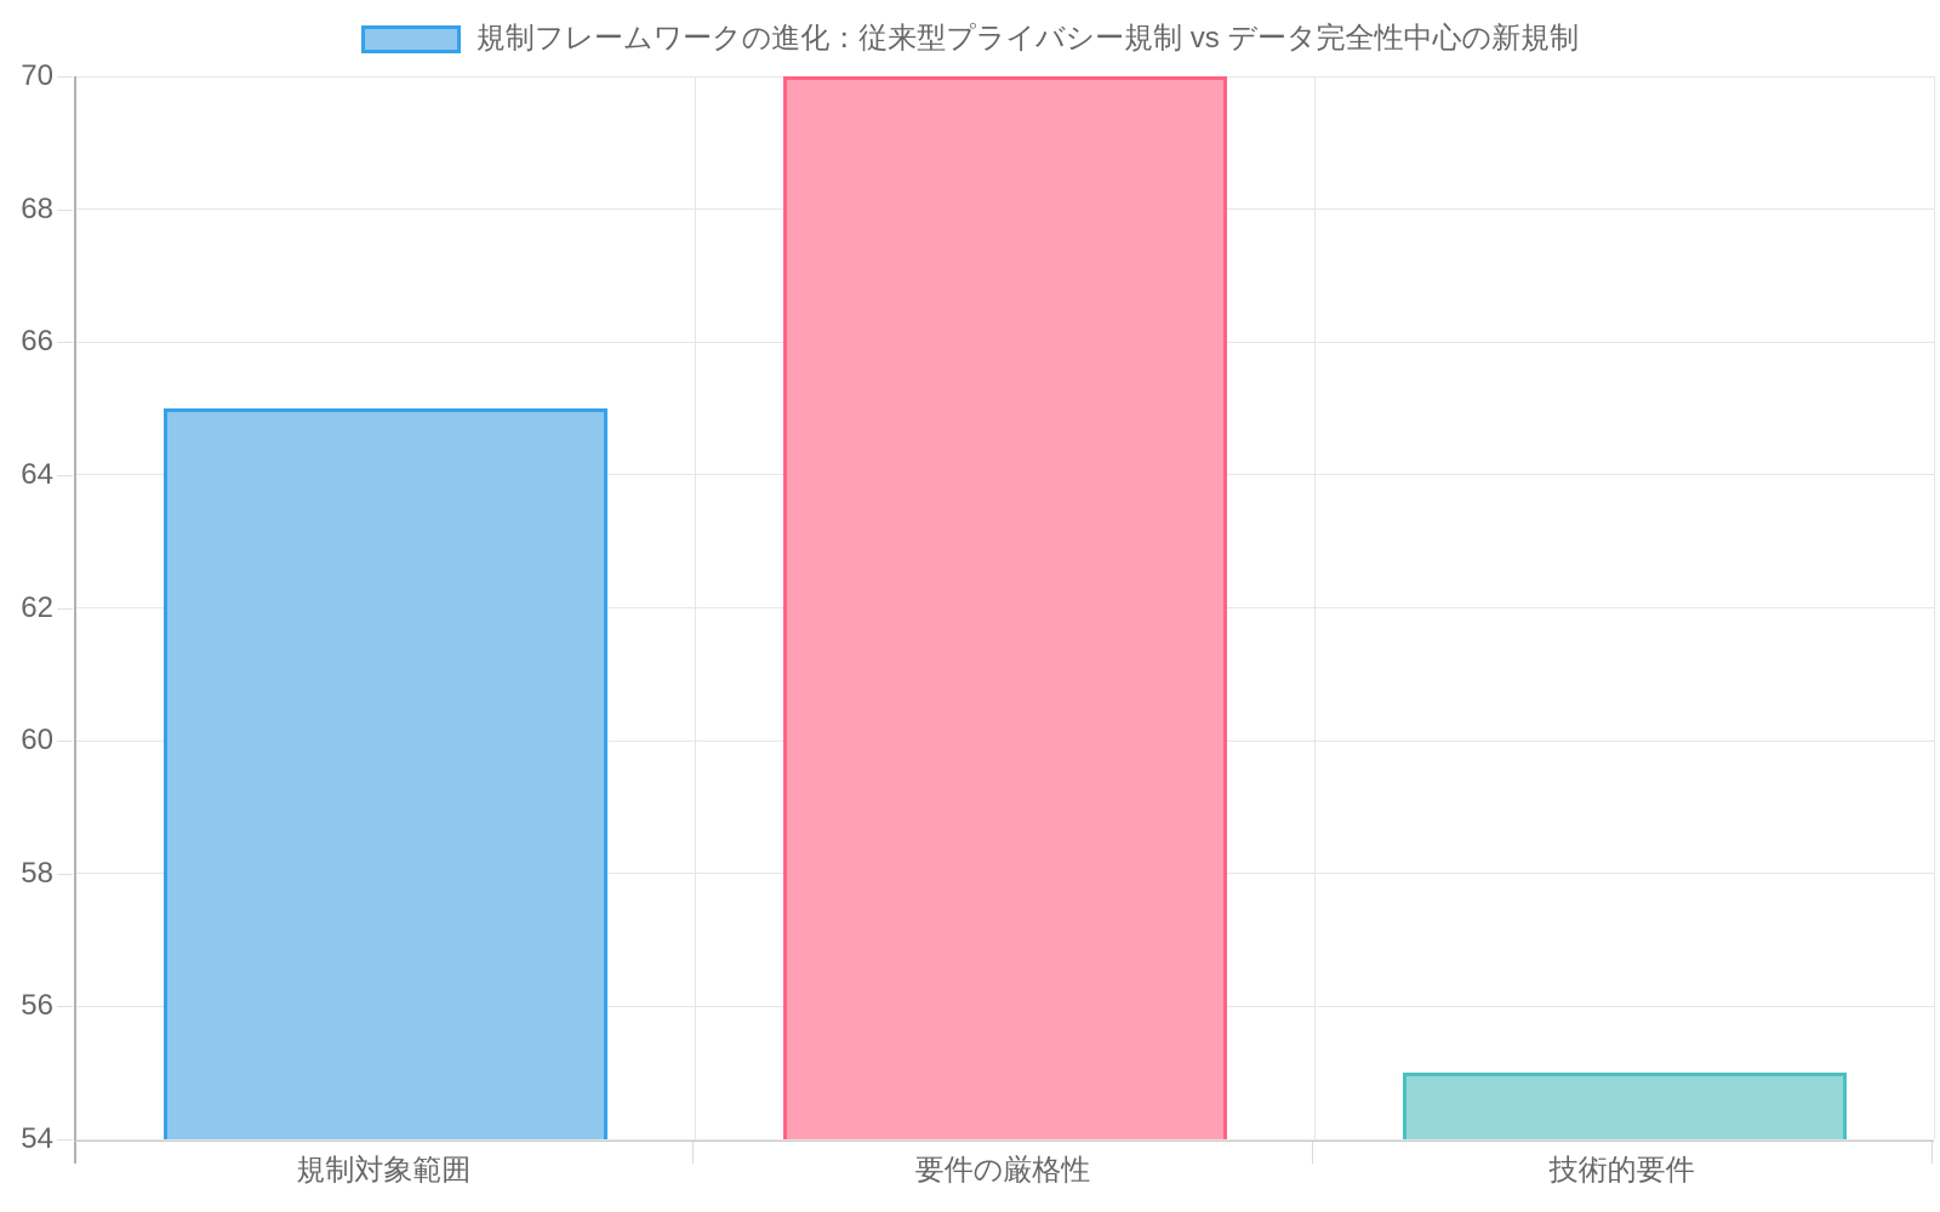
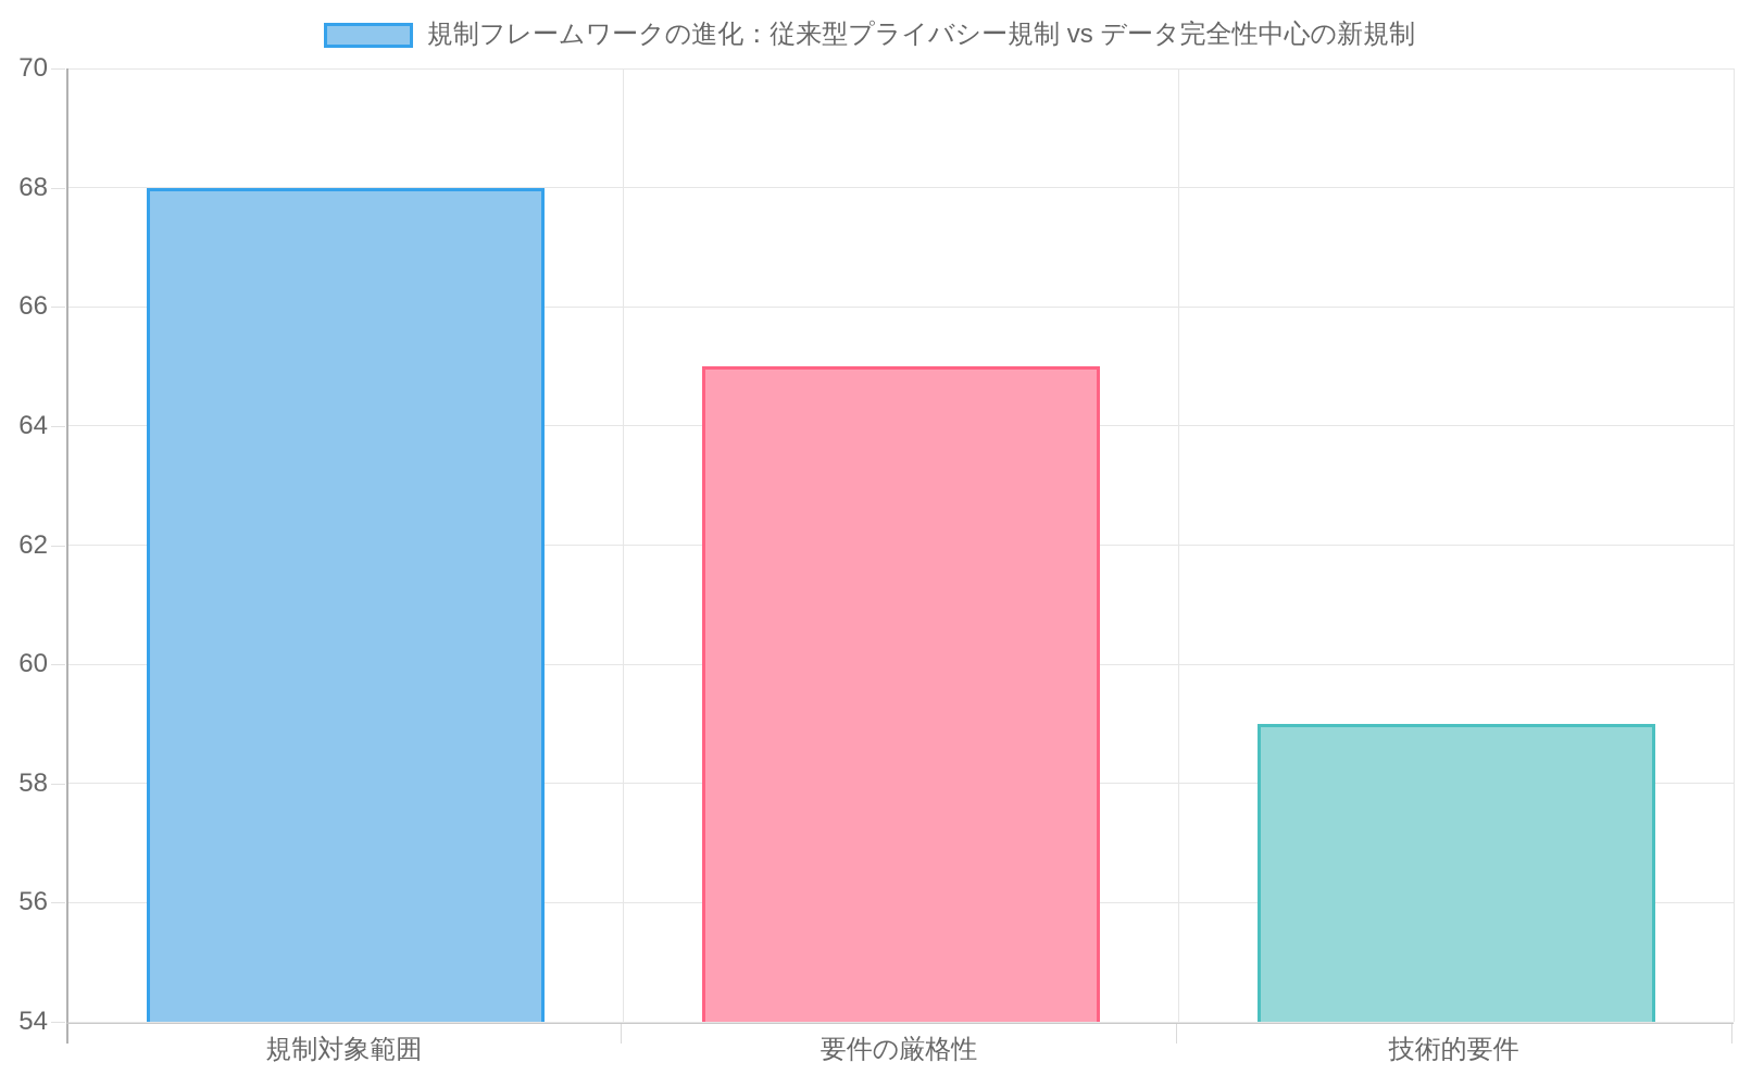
規制対象範囲: 65 -> 68
要件の厳格性: 70 -> 65
技術的要件: 55 -> 59
